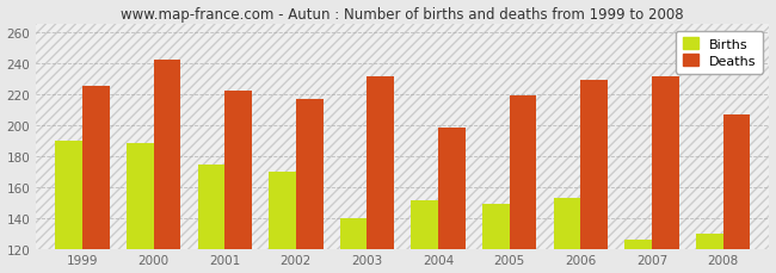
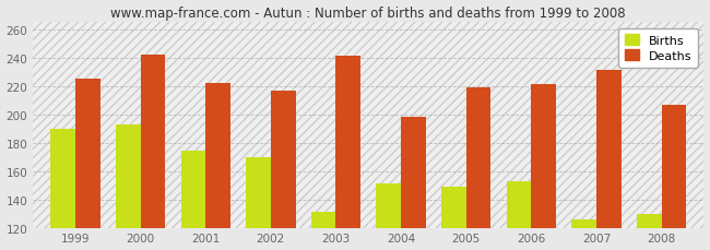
Births/2000: 188 -> 193
Births/2003: 140 -> 131
Deaths/2003: 231 -> 241
Deaths/2006: 229 -> 221
